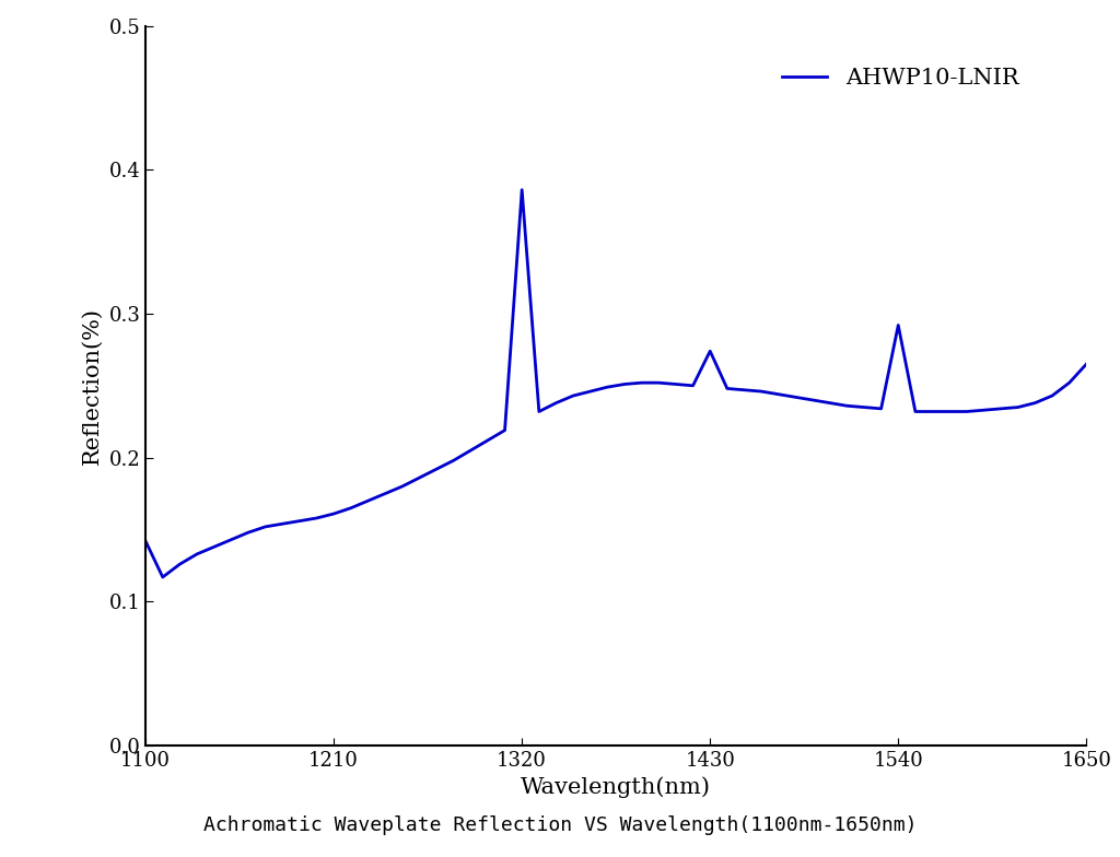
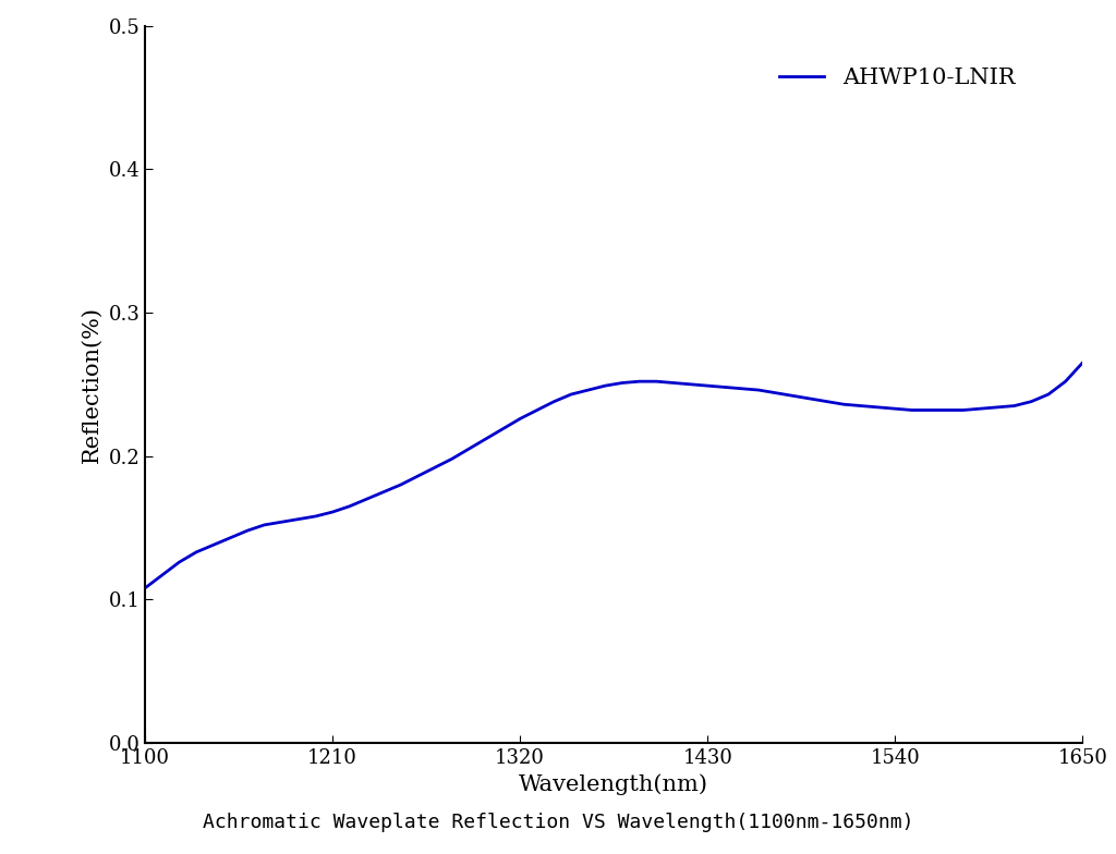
1100: 0.142 -> 0.108
1320: 0.386 -> 0.226
1430: 0.274 -> 0.249
1540: 0.292 -> 0.233
